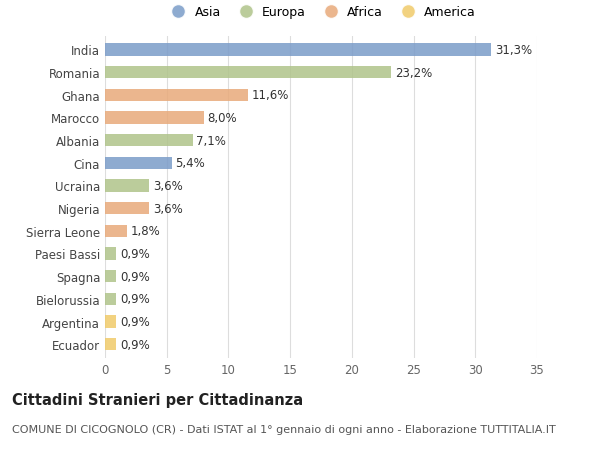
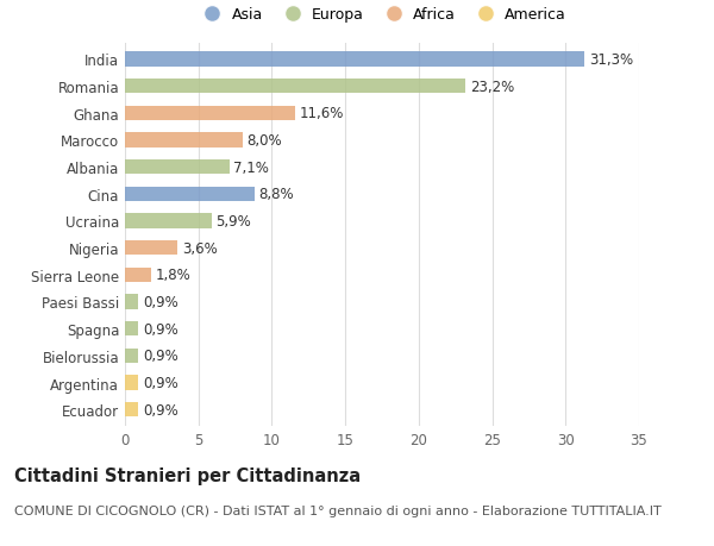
Cina: 5,4% -> 8,8%
Ucraina: 3,6% -> 5,9%
